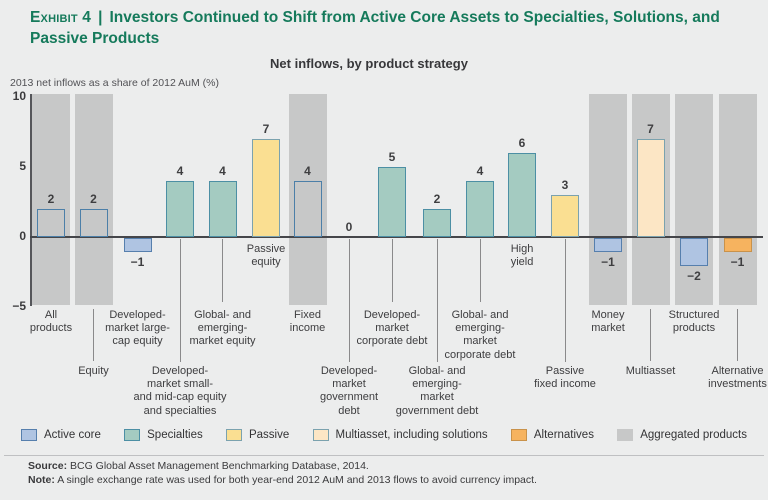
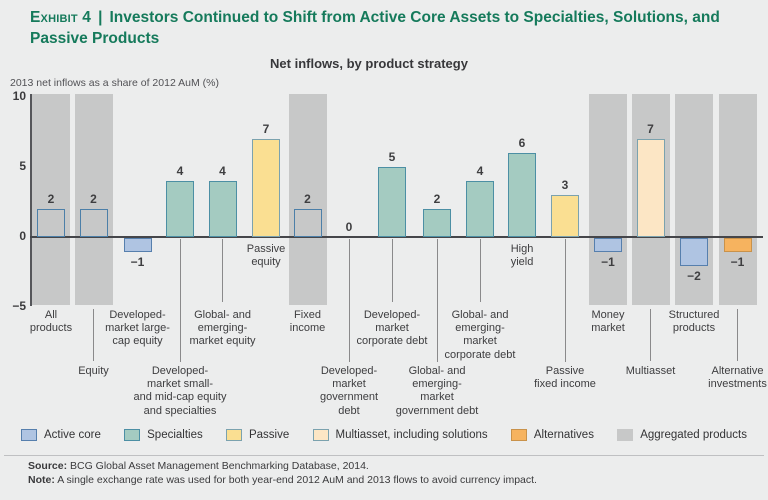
Fixed income: 4 -> 2
